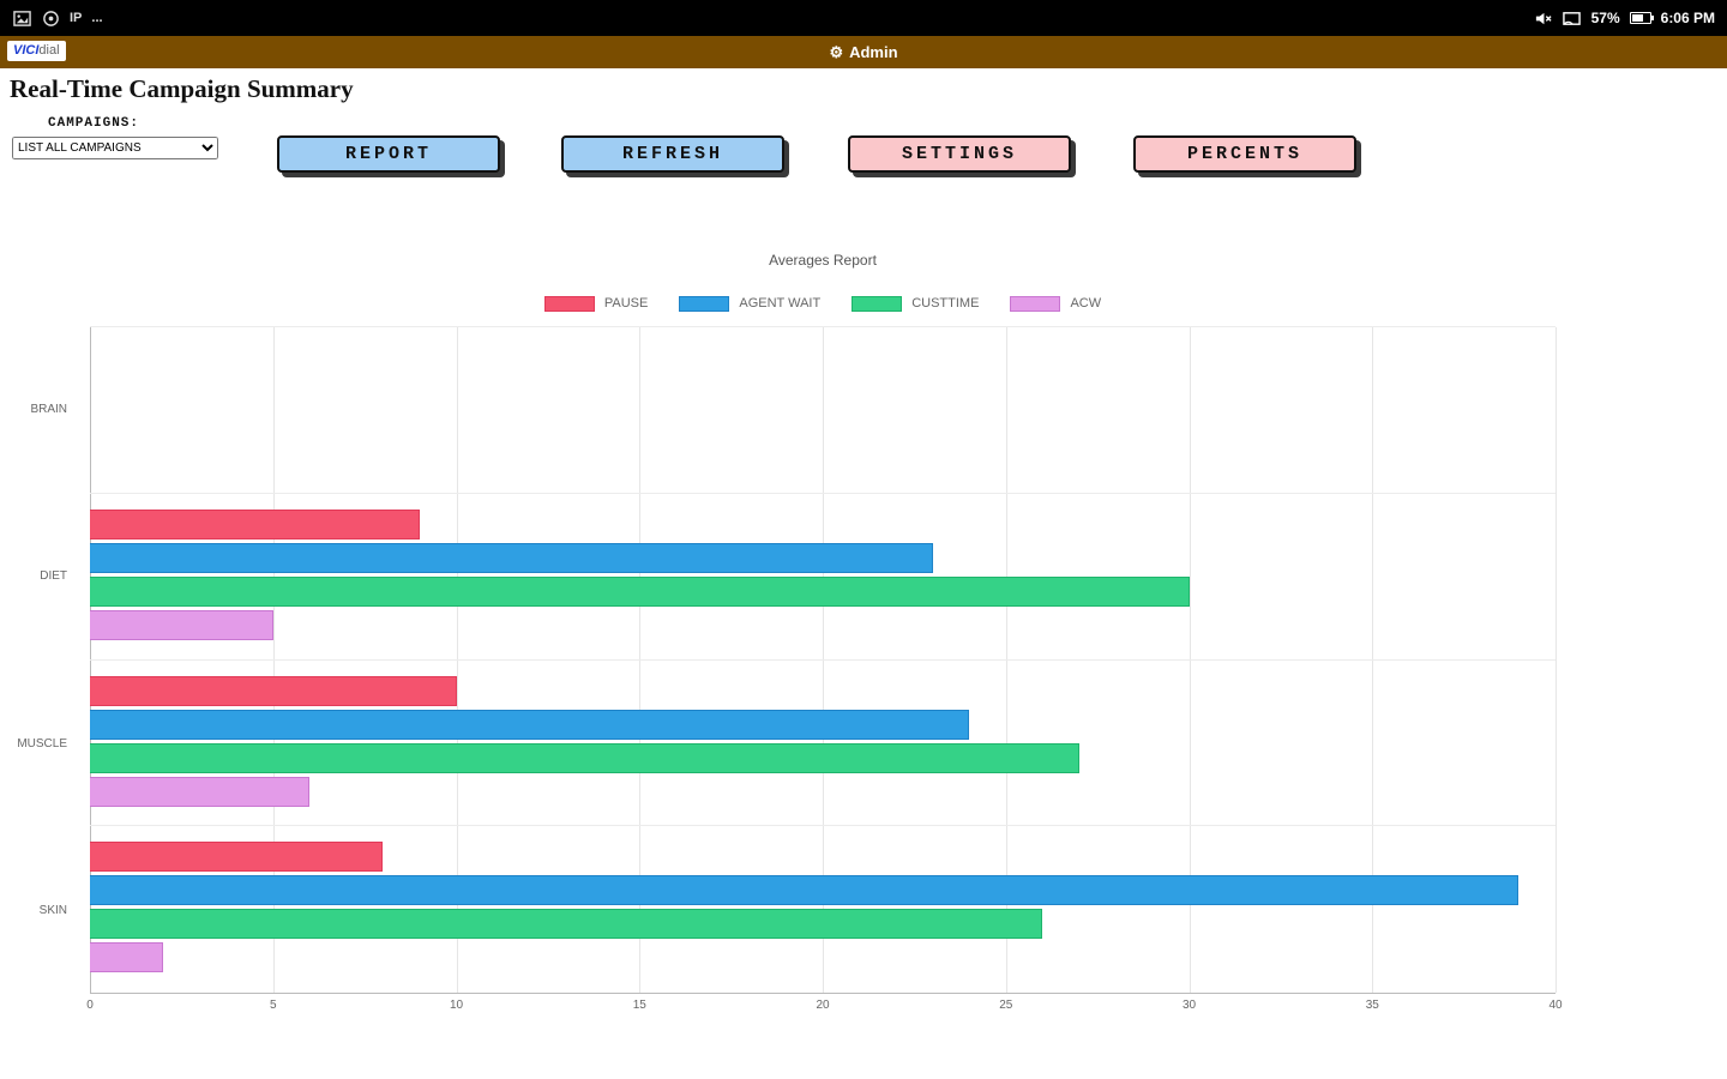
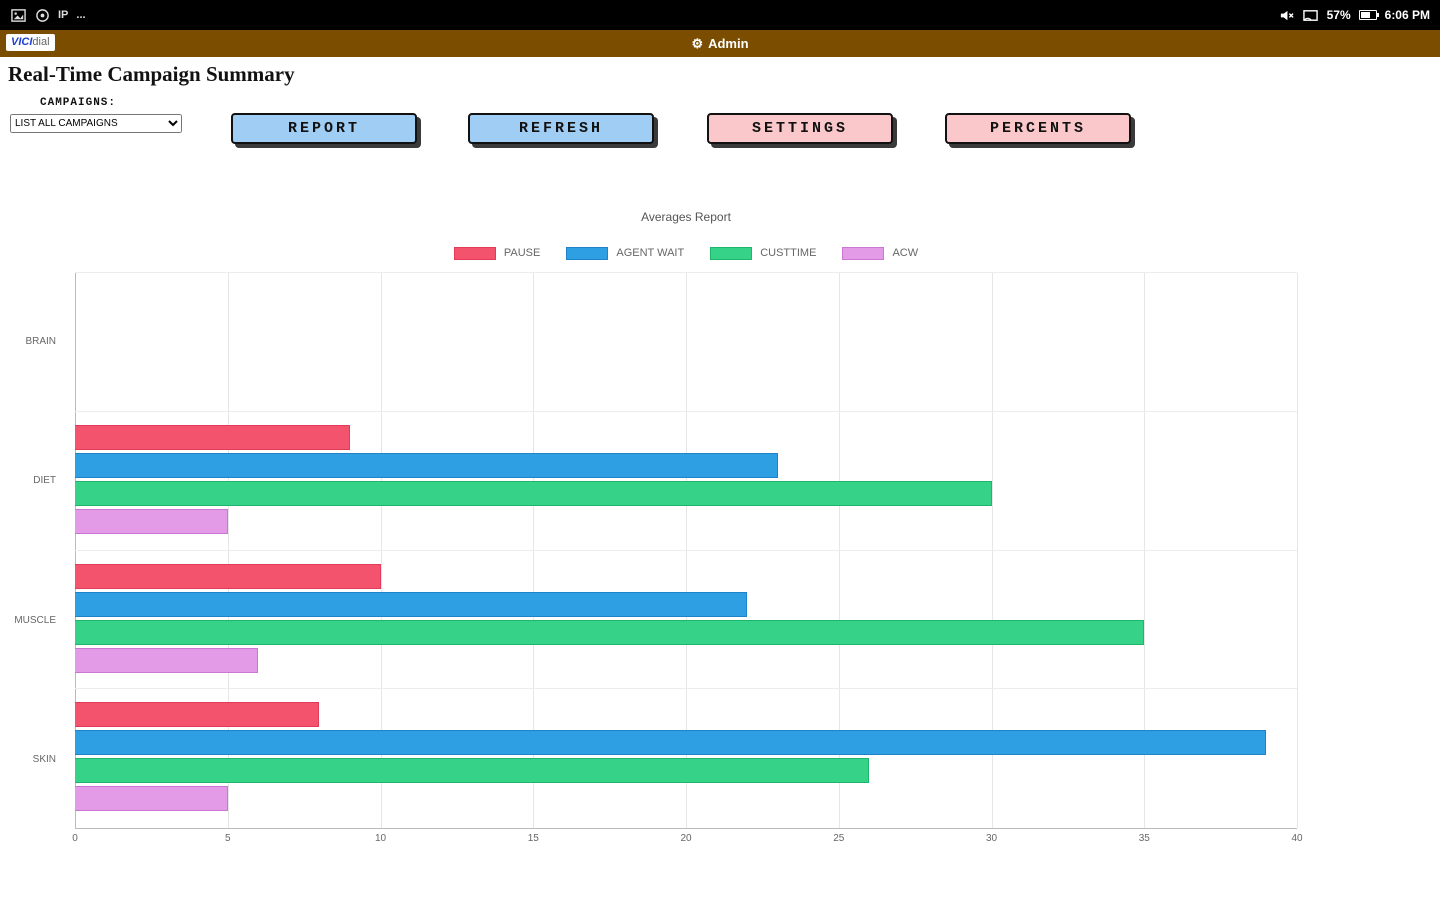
AGENT WAIT/MUSCLE: 24 -> 22
CUSTTIME/MUSCLE: 27 -> 35
ACW/SKIN: 2 -> 5
